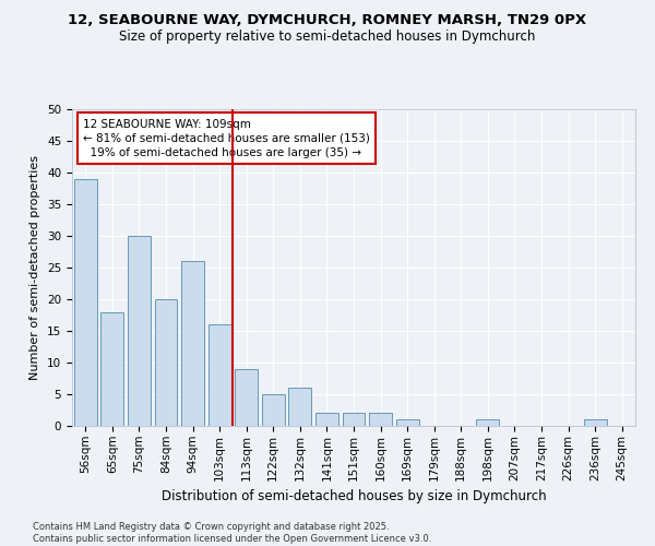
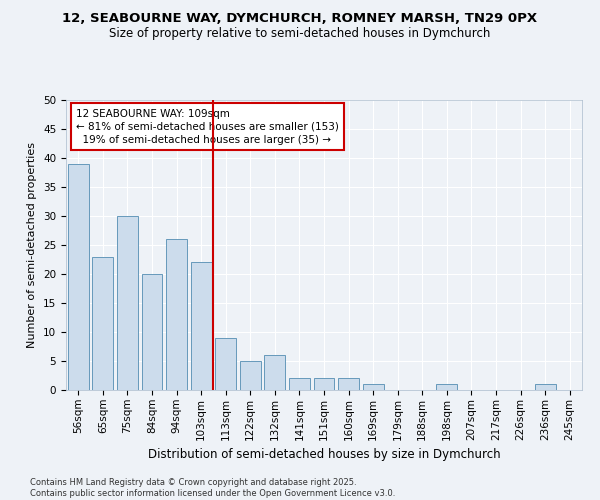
65sqm: 18 -> 23
103sqm: 16 -> 22
